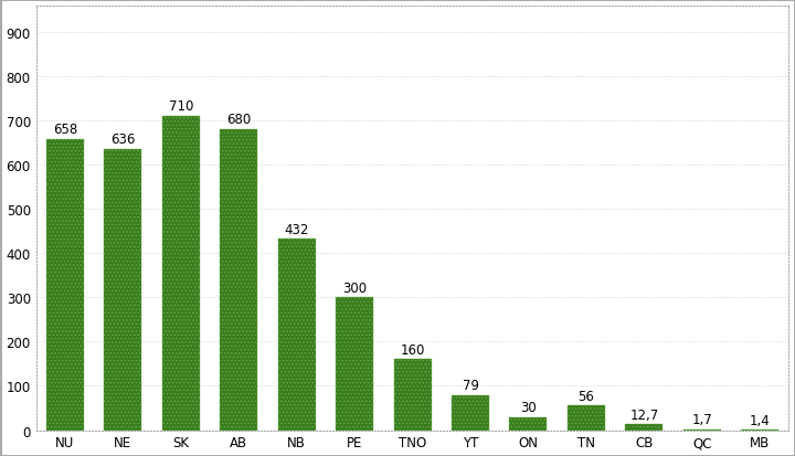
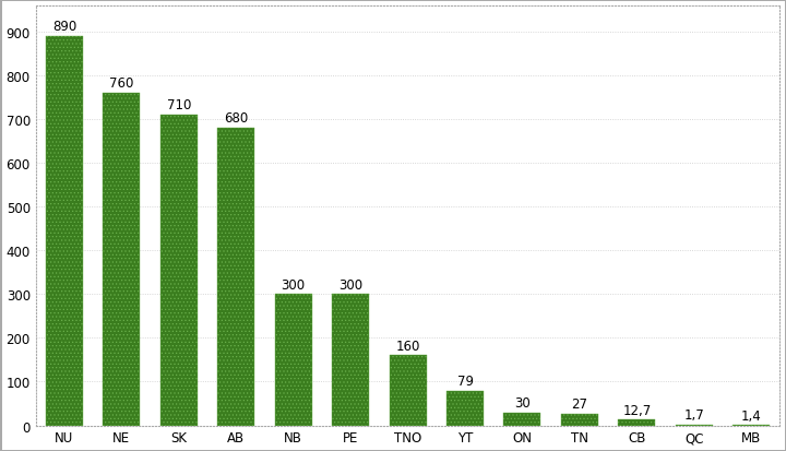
NU: 658 -> 890
NE: 636 -> 760
NB: 432 -> 300
TN: 56 -> 27
